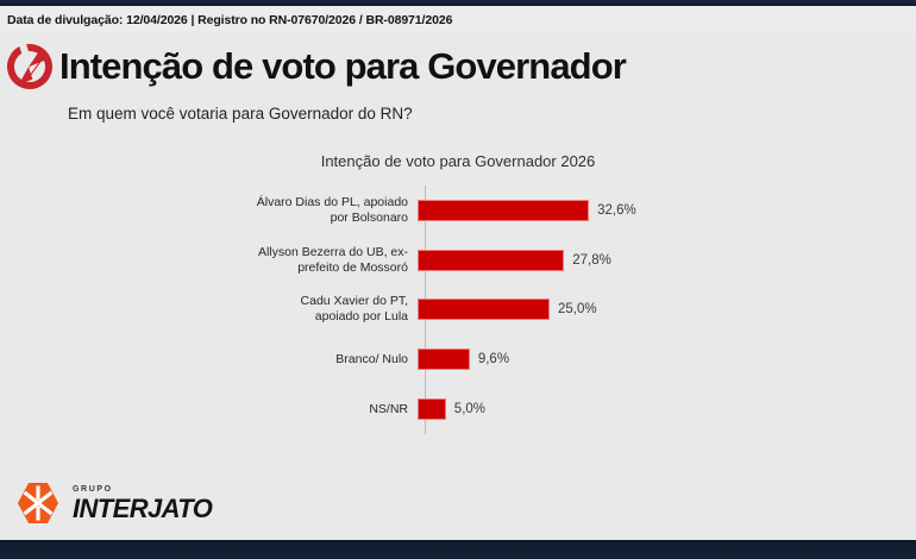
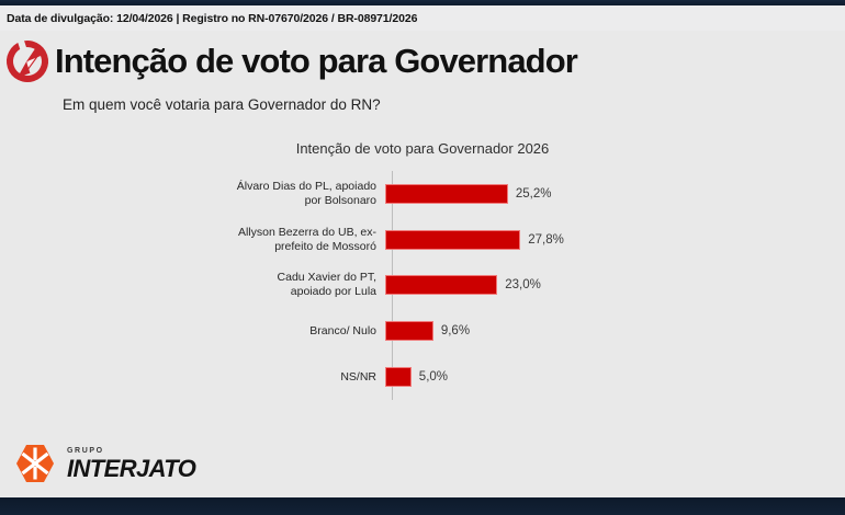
Álvaro Dias do PL, apoiado por Bolsonaro: 32,6% -> 25,2%
Cadu Xavier do PT, apoiado por Lula: 25,0% -> 23,0%
